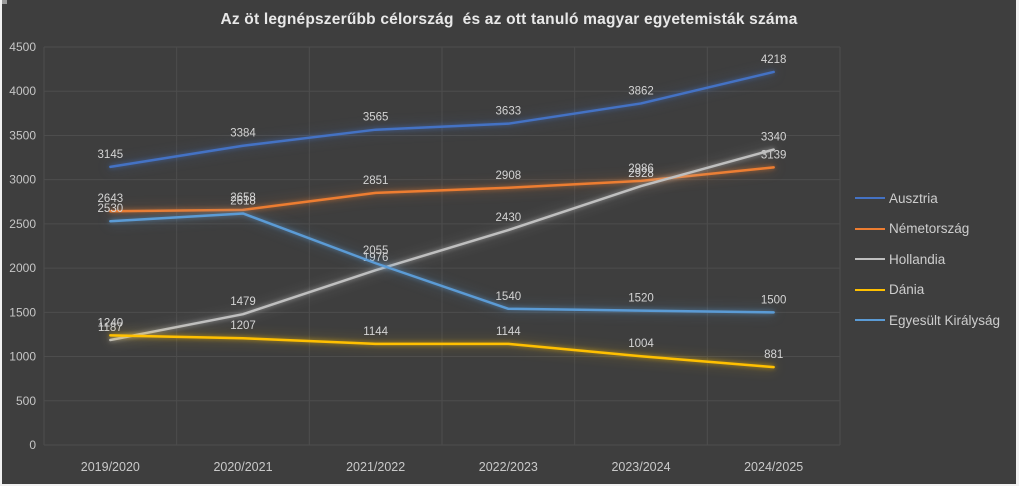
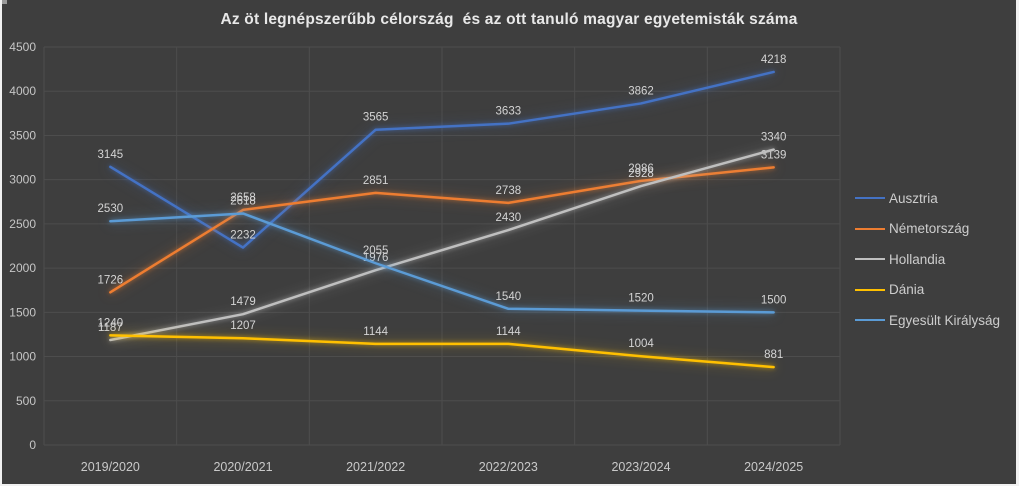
Németország/2019/2020: 2643 -> 1726
Ausztria/2020/2021: 3384 -> 2232
Németország/2022/2023: 2908 -> 2738
